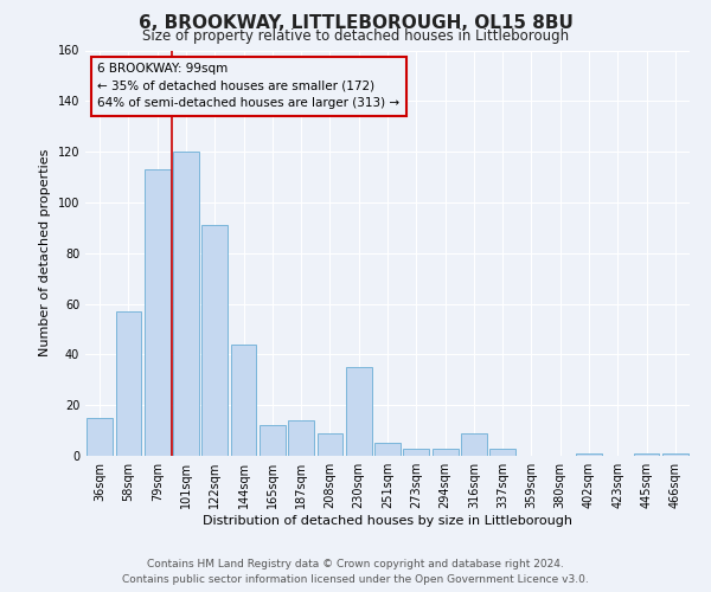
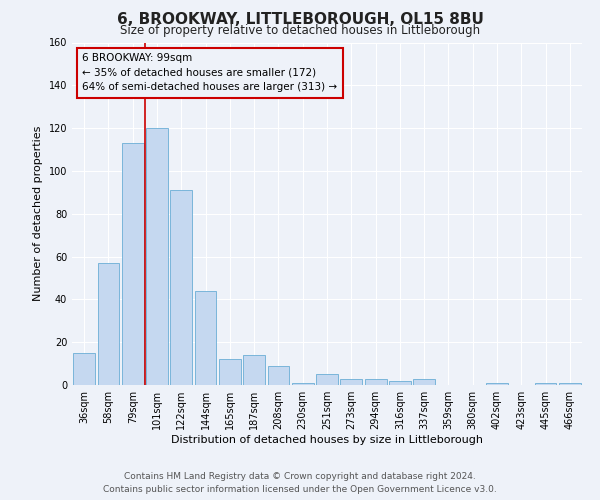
230sqm: 35 -> 1
316sqm: 9 -> 2
